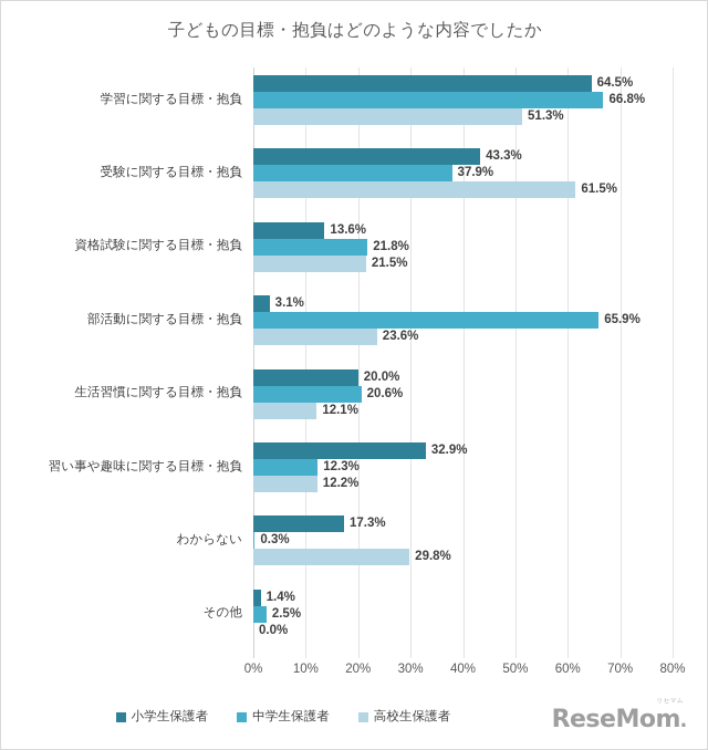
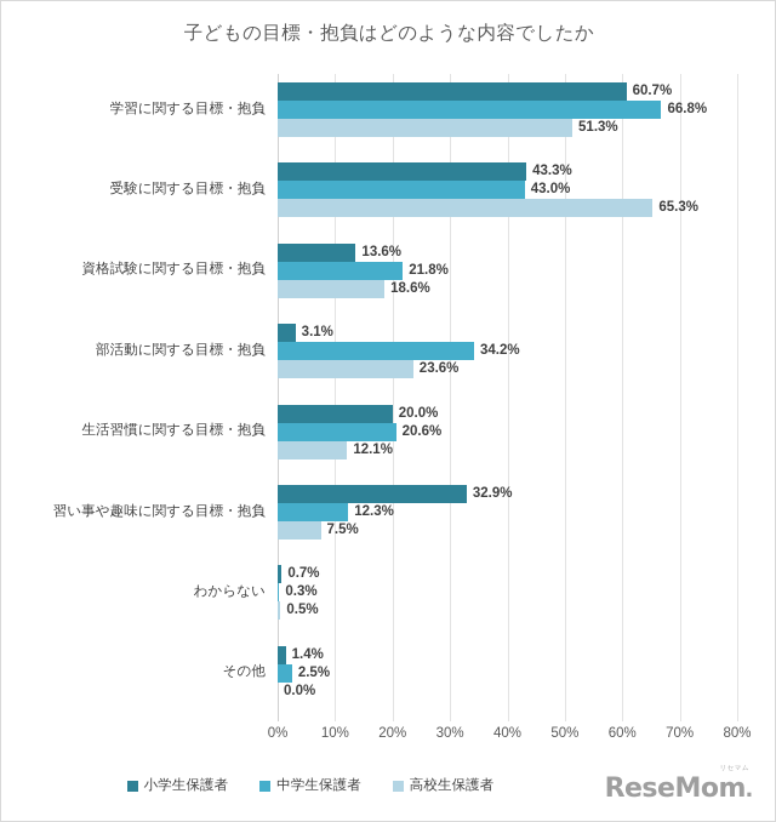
小学生保護者/学習に関する目標・抱負: 64.5% -> 60.7%
中学生保護者/受験に関する目標・抱負: 37.9% -> 43.0%
高校生保護者/受験に関する目標・抱負: 61.5% -> 65.3%
高校生保護者/資格試験に関する目標・抱負: 21.5% -> 18.6%
中学生保護者/部活動に関する目標・抱負: 65.9% -> 34.2%
高校生保護者/習い事や趣味に関する目標・抱負: 12.2% -> 7.5%
小学生保護者/わからない: 17.3% -> 0.7%
高校生保護者/わからない: 29.8% -> 0.5%
